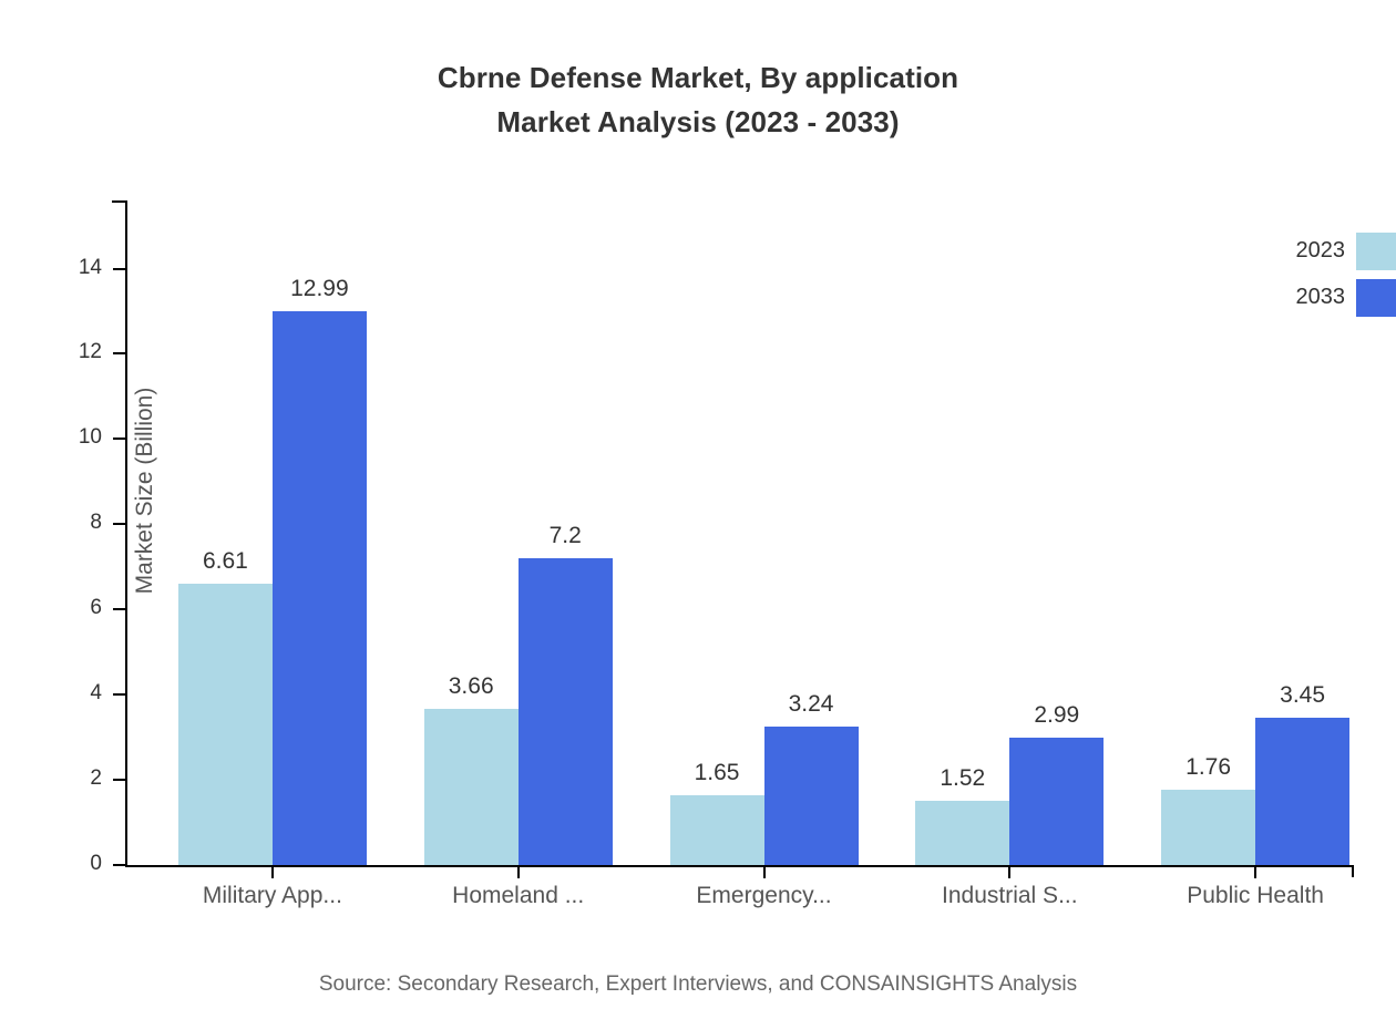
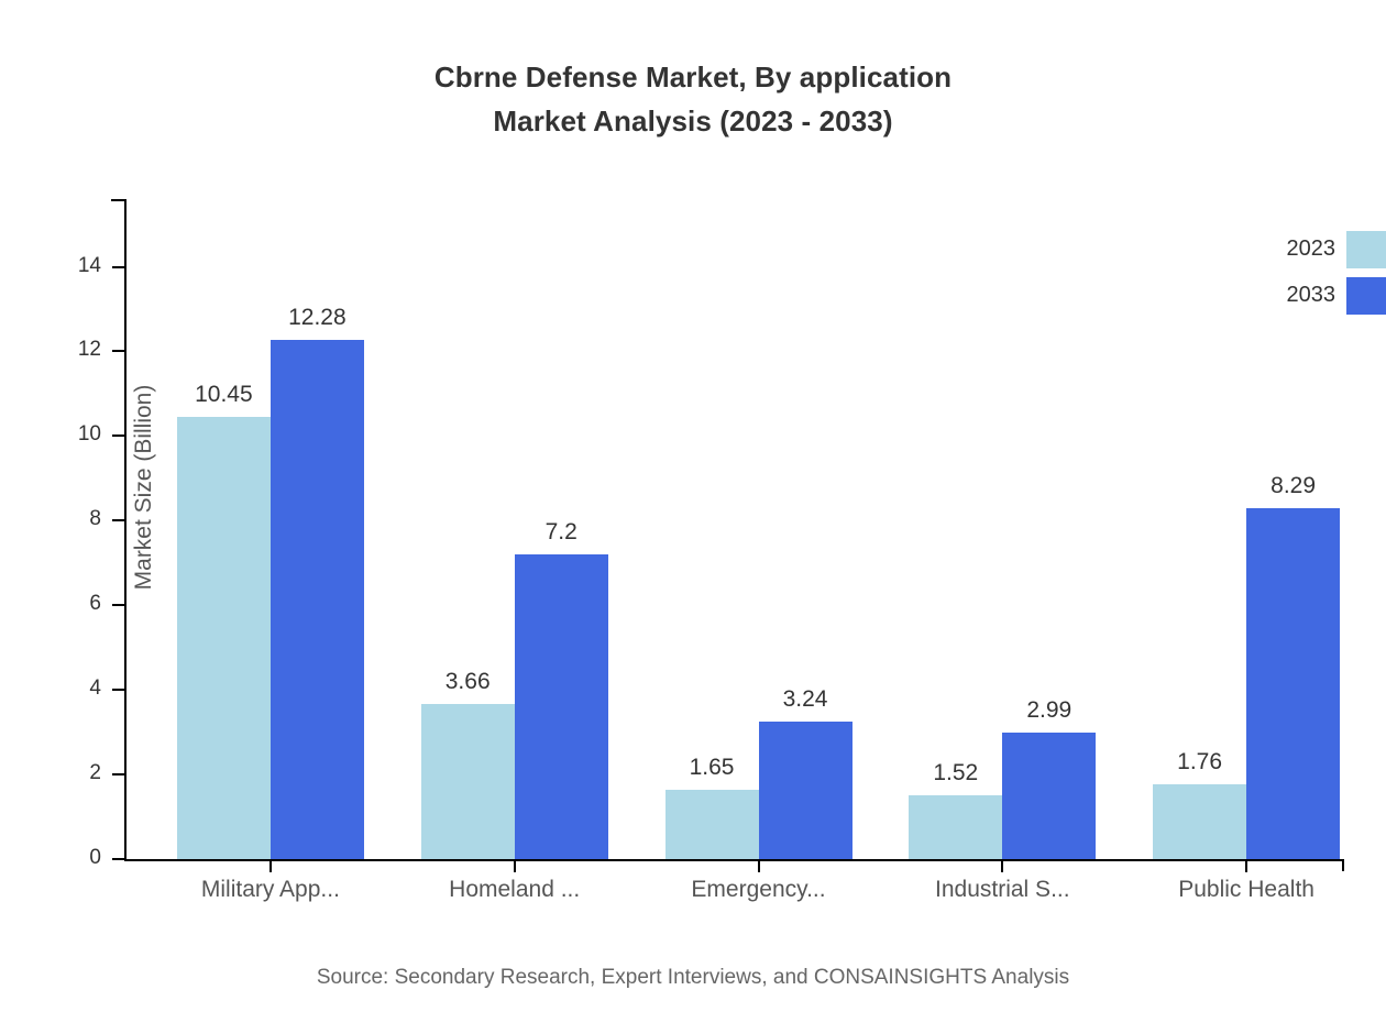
2023/Military App...: 6.61 -> 10.45
2033/Military App...: 12.99 -> 12.28
2033/Public Health: 3.45 -> 8.29
